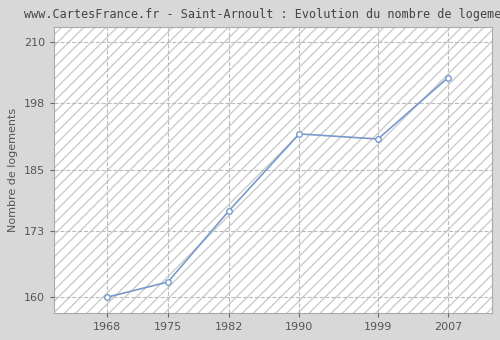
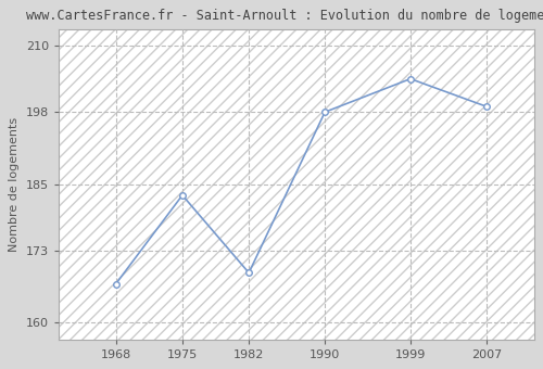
1968: 160 -> 167
1975: 163 -> 183
1982: 177 -> 169
1990: 192 -> 198
1999: 191 -> 204
2007: 203 -> 199
